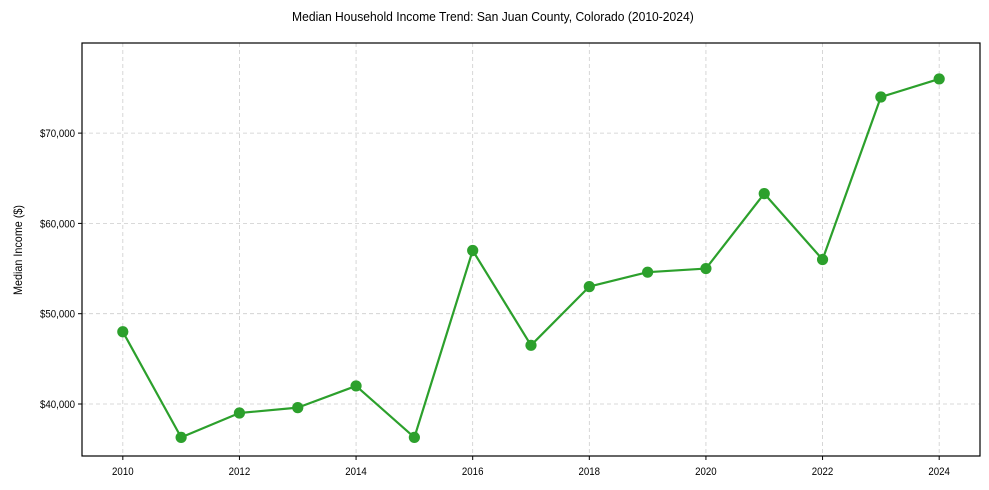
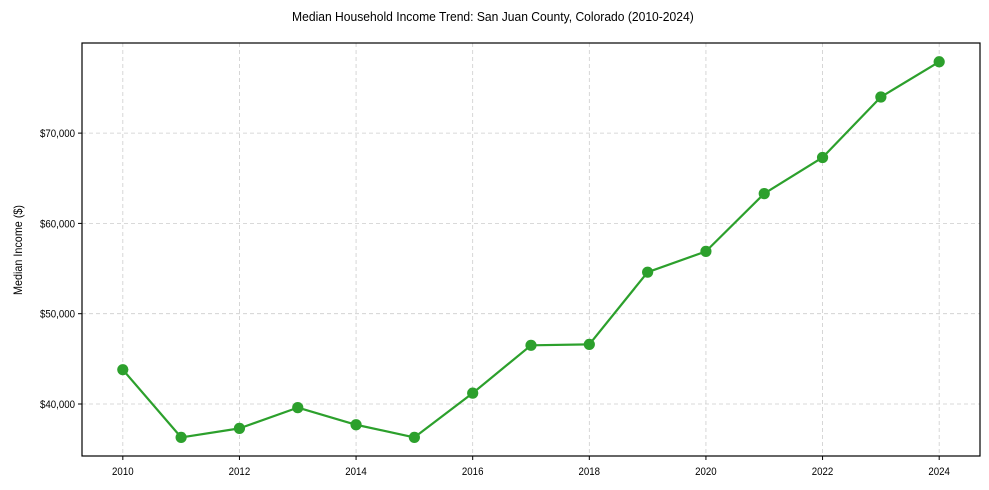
2010: $48000 -> $44000
2012: $39000 -> $37000
2014: $42000 -> $38000
2016: $57000 -> $41000
2018: $53000 -> $47000
2020: $55000 -> $57000
2022: $56000 -> $67000
2024: $76000 -> $78000
